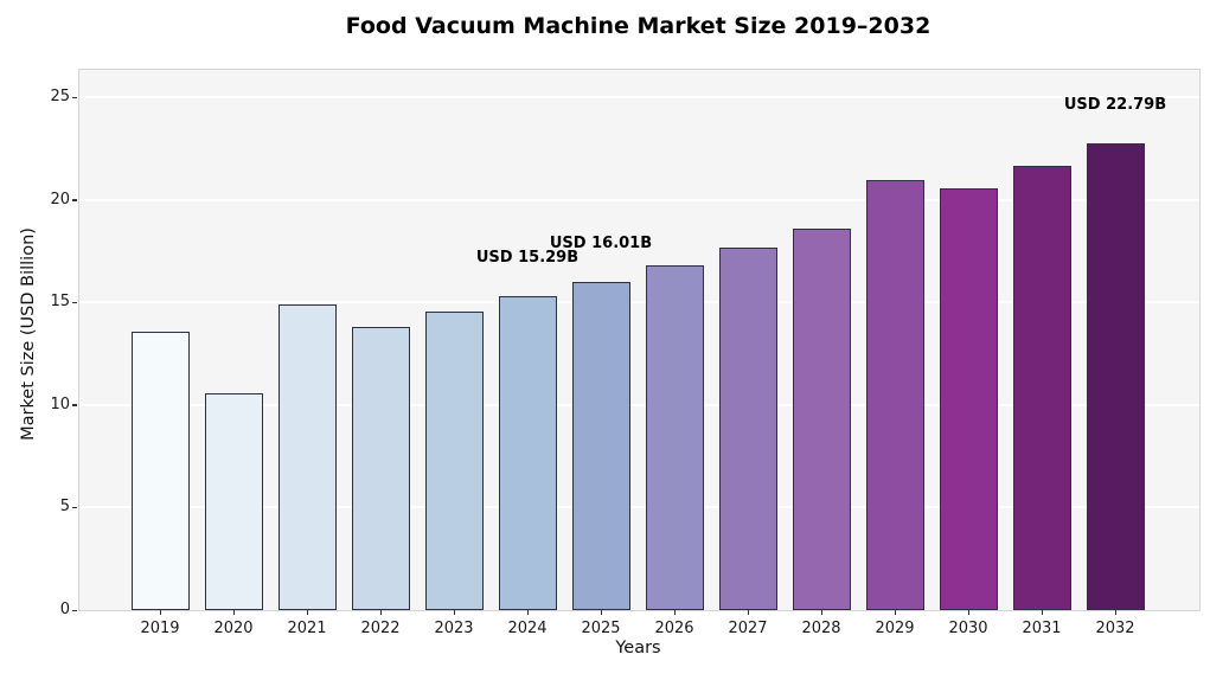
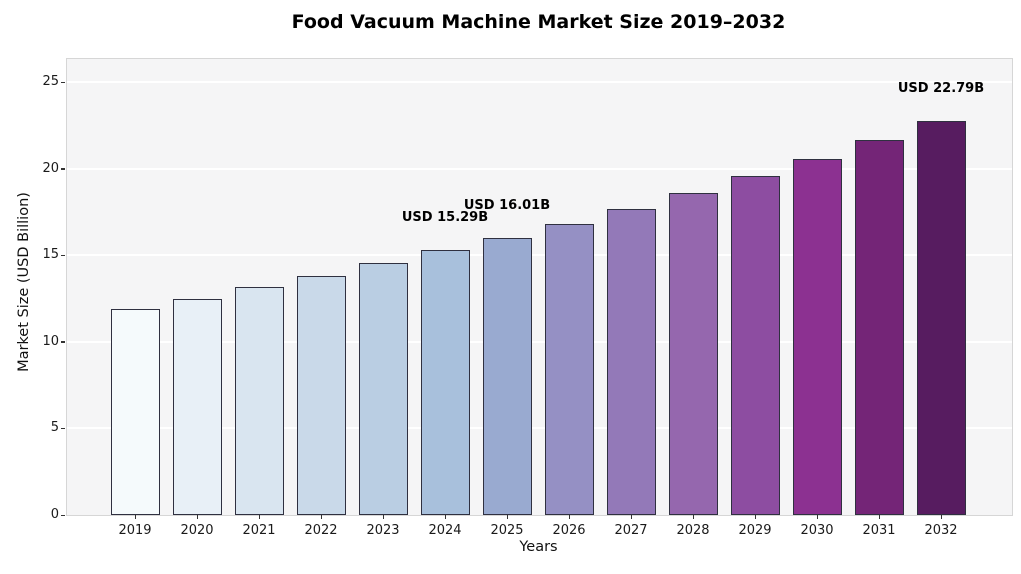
2019: 13.6 -> 11.9
2020: 10.6 -> 12.5
2021: 14.9 -> 13.2
2029: 21.0 -> 19.6
